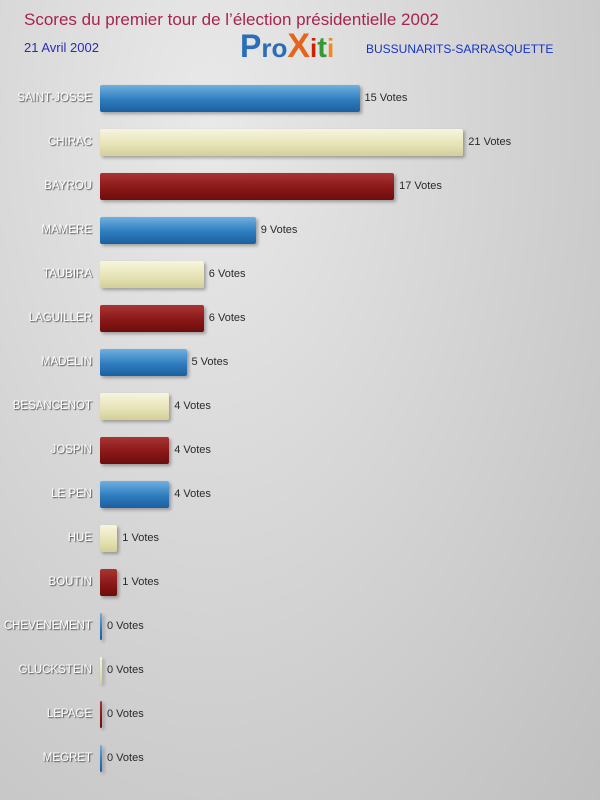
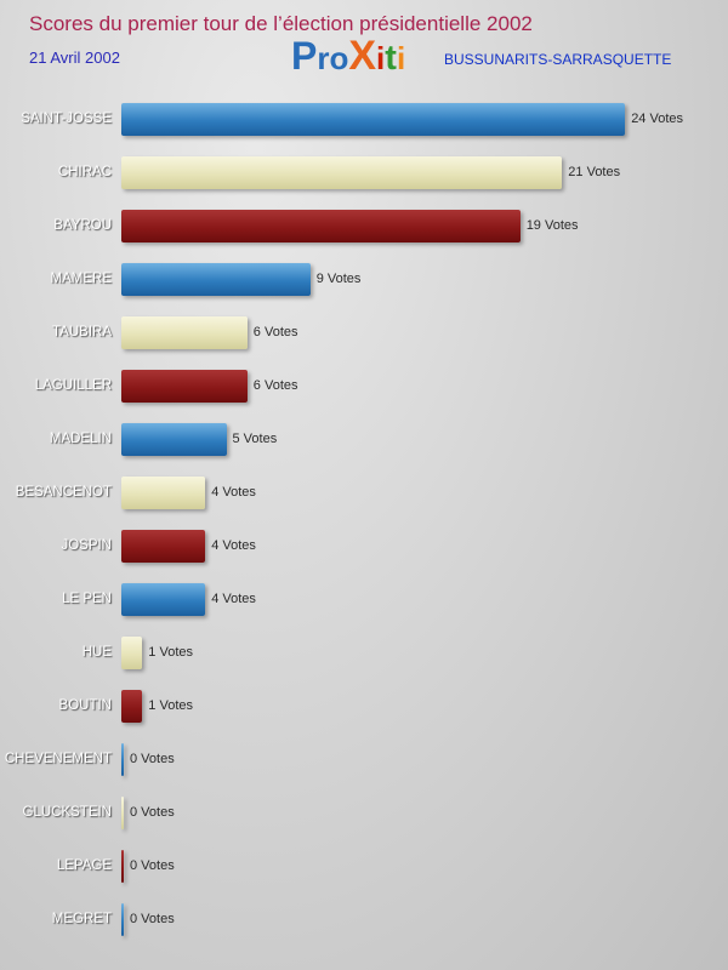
SAINT-JOSSE: 15 -> 24
BAYROU: 17 -> 19
